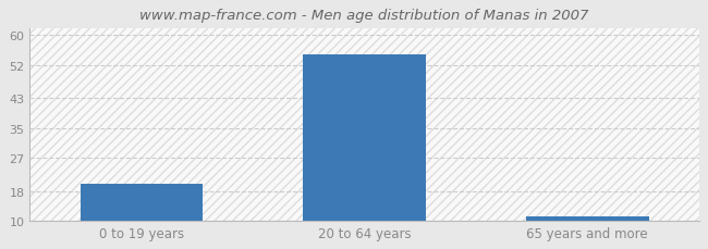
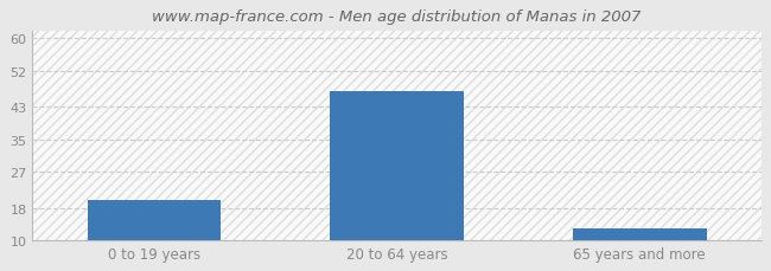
20 to 64 years: 55 -> 47
65 years and more: 11 -> 13
